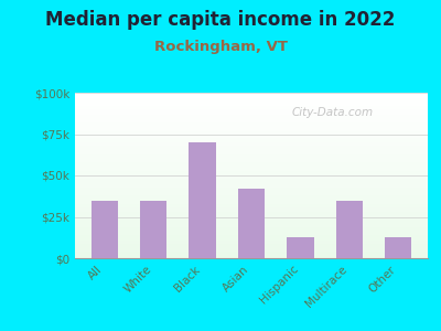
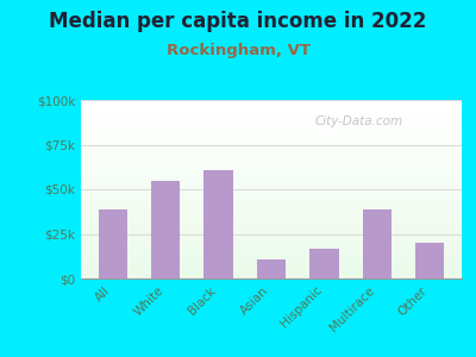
All: $35k -> $39k
White: $35k -> $55k
Black: $70k -> $61k
Asian: $42k -> $11k
Hispanic: $13k -> $17k
Multirace: $35k -> $39k
Other: $13k -> $20k
